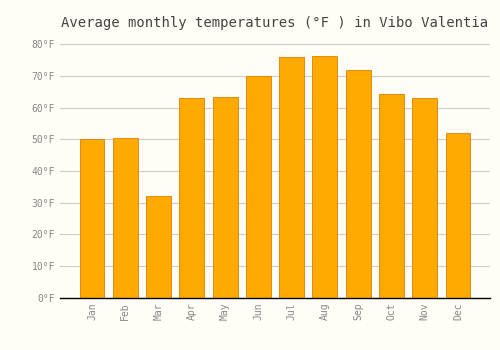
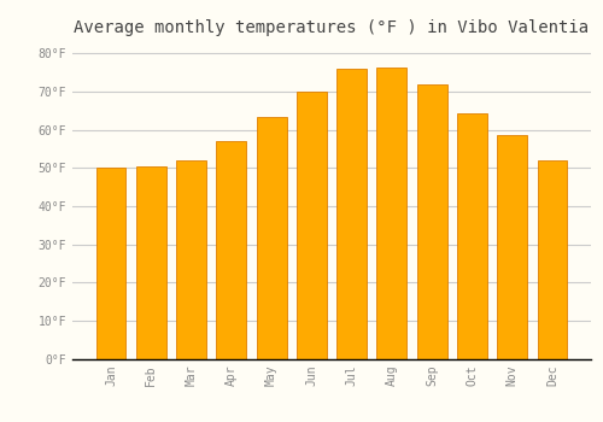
Mar: 32.0°F -> 52.0°F
Apr: 63.0°F -> 57.0°F
Nov: 63.0°F -> 58.5°F
